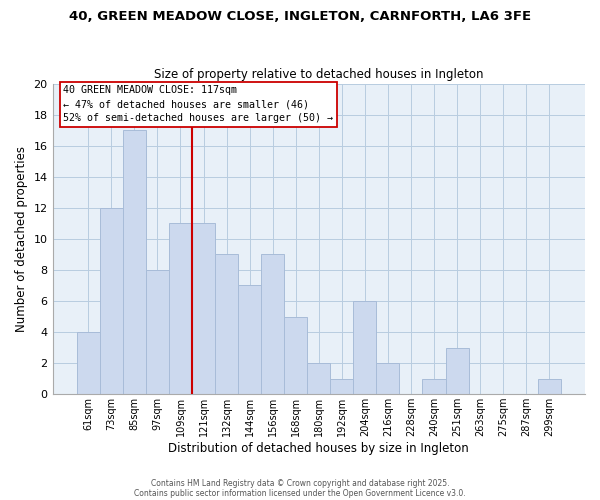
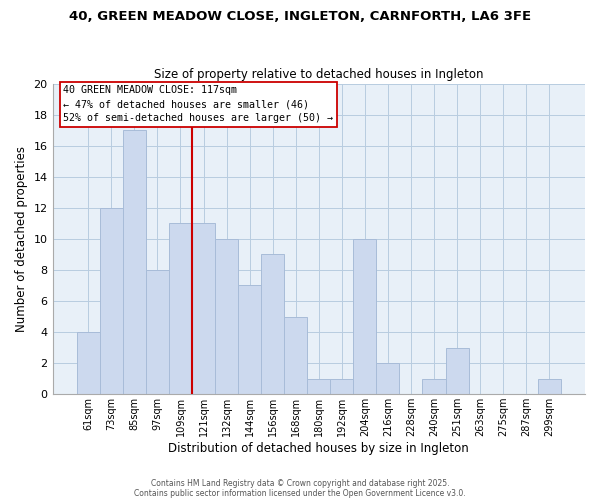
132sqm: 9 -> 10
180sqm: 2 -> 1
204sqm: 6 -> 10
